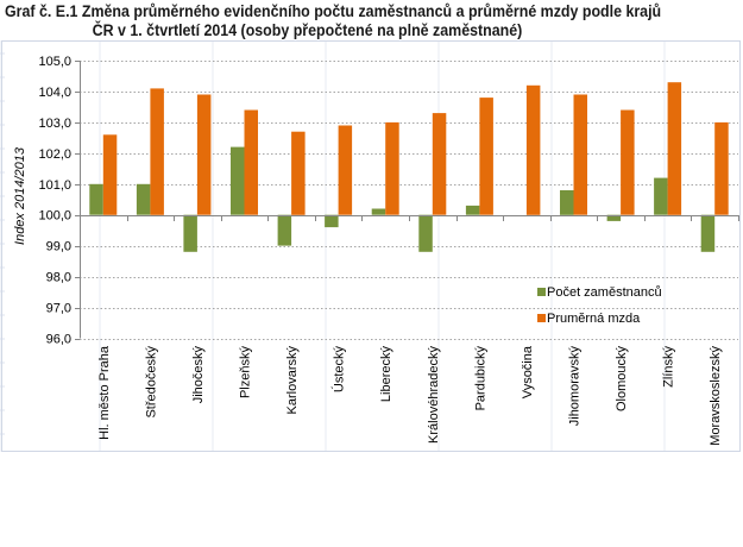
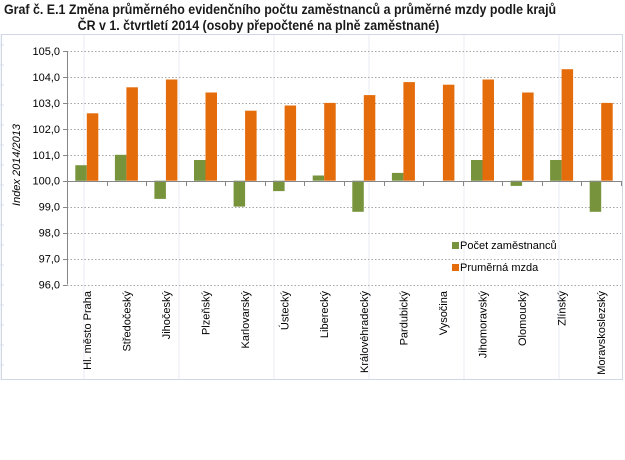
Počet zaměstnanců/Hl. město Praha: 101,0 -> 100,6
Prumĕrná mzda/Středočeský: 104,1 -> 103,6
Počet zaměstnanců/Jihočeský: 98,8 -> 99,3
Počet zaměstnanců/Plzeňský: 102,2 -> 100,8
Prumĕrná mzda/Vysočina: 104,2 -> 103,7
Počet zaměstnanců/Zlínský: 101,2 -> 100,8
